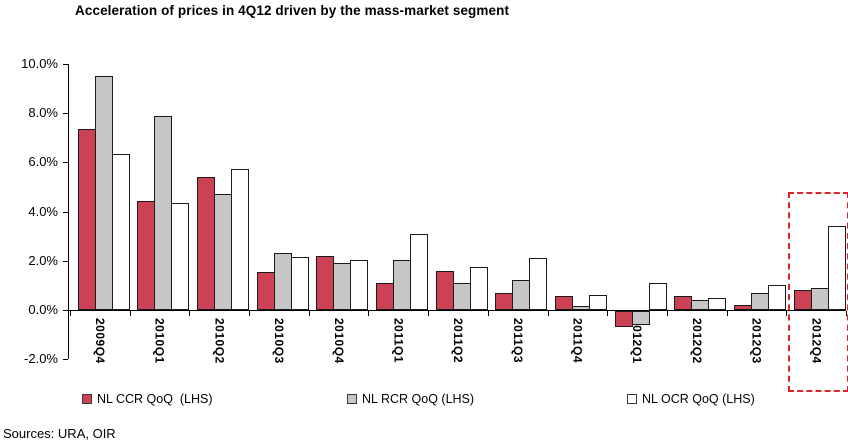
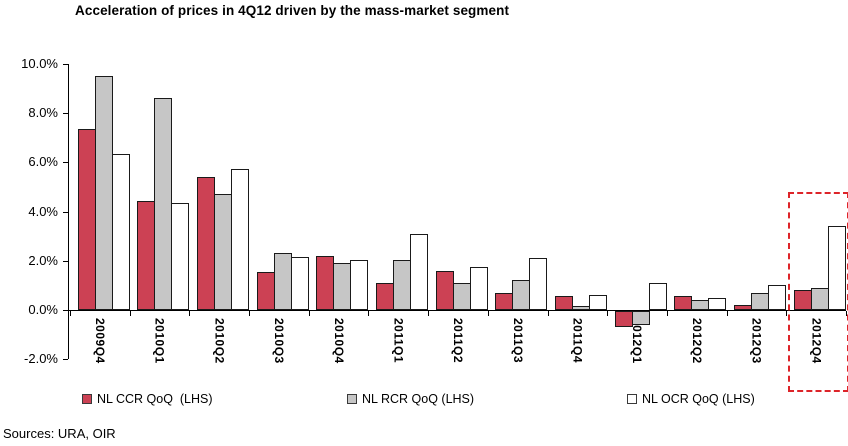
NL RCR QoQ (LHS)/2010Q1: 7.9% -> 8.6%
